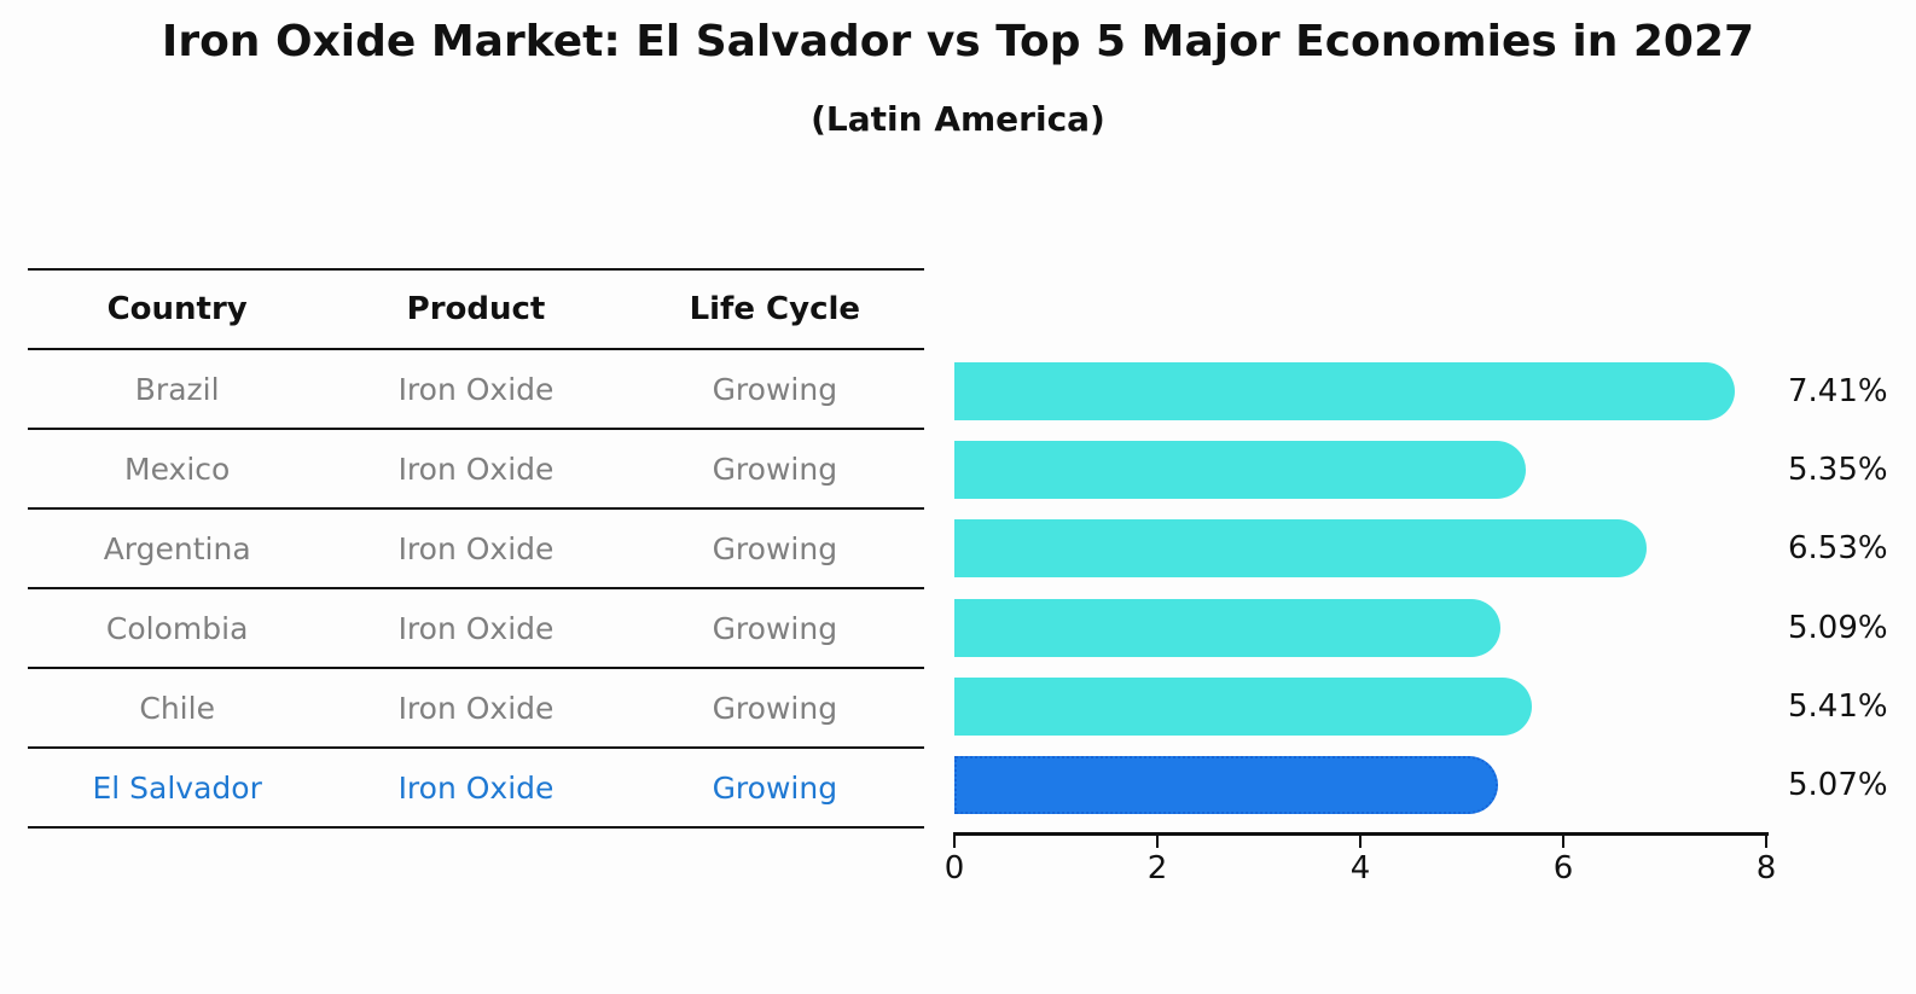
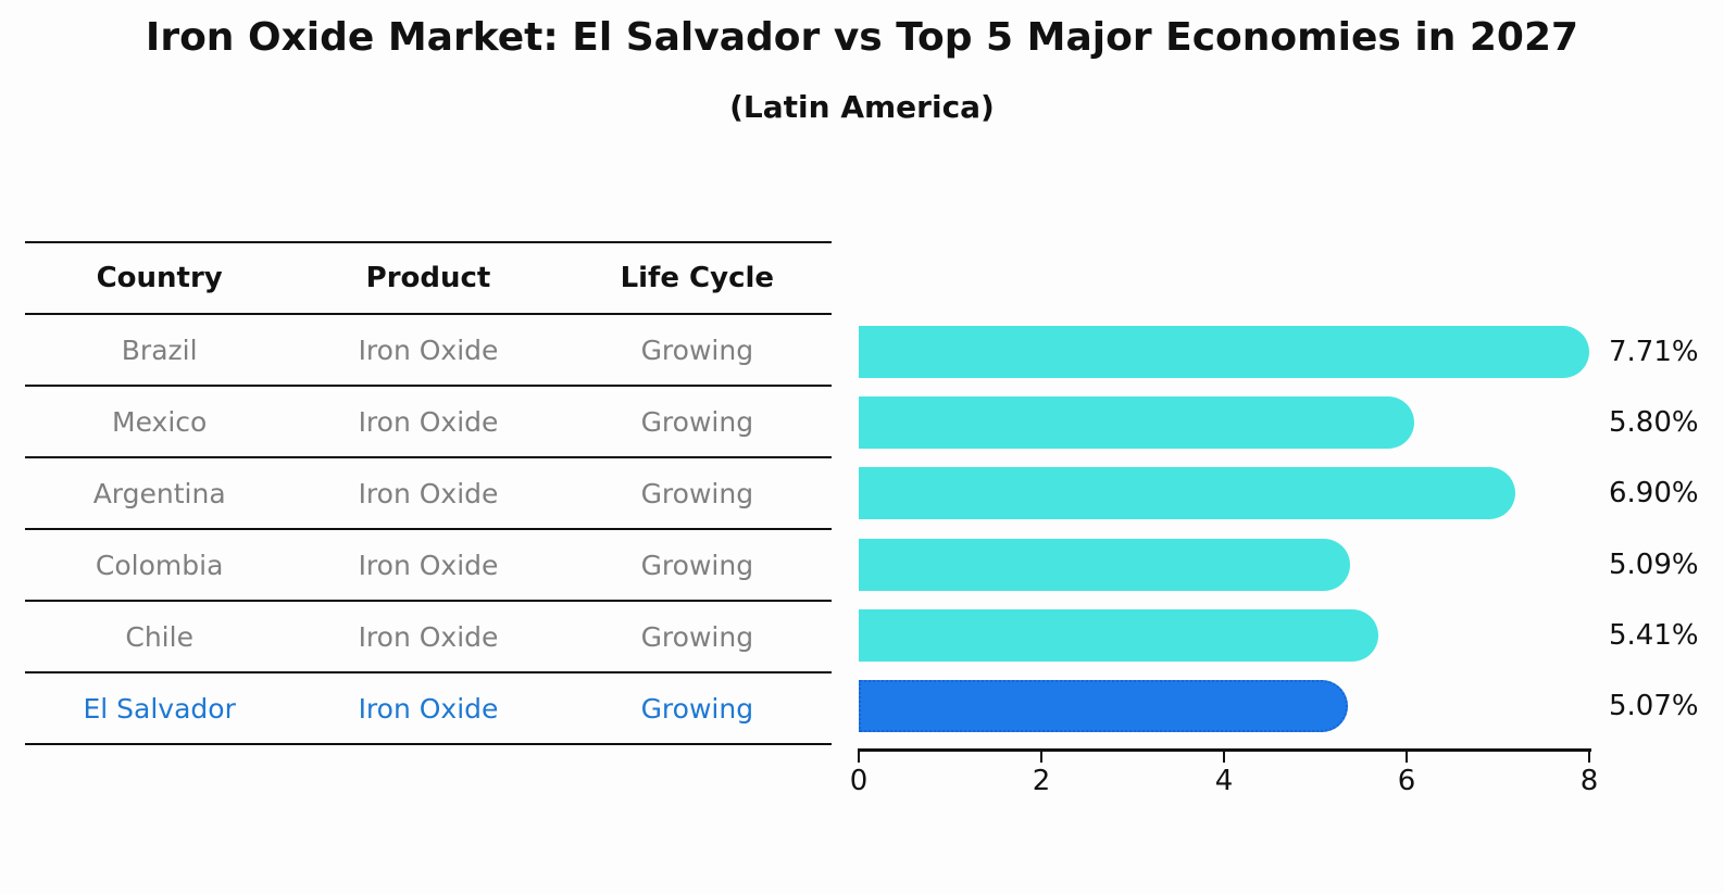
Brazil: 7.41% -> 7.71%
Mexico: 5.35% -> 5.80%
Argentina: 6.53% -> 6.90%
